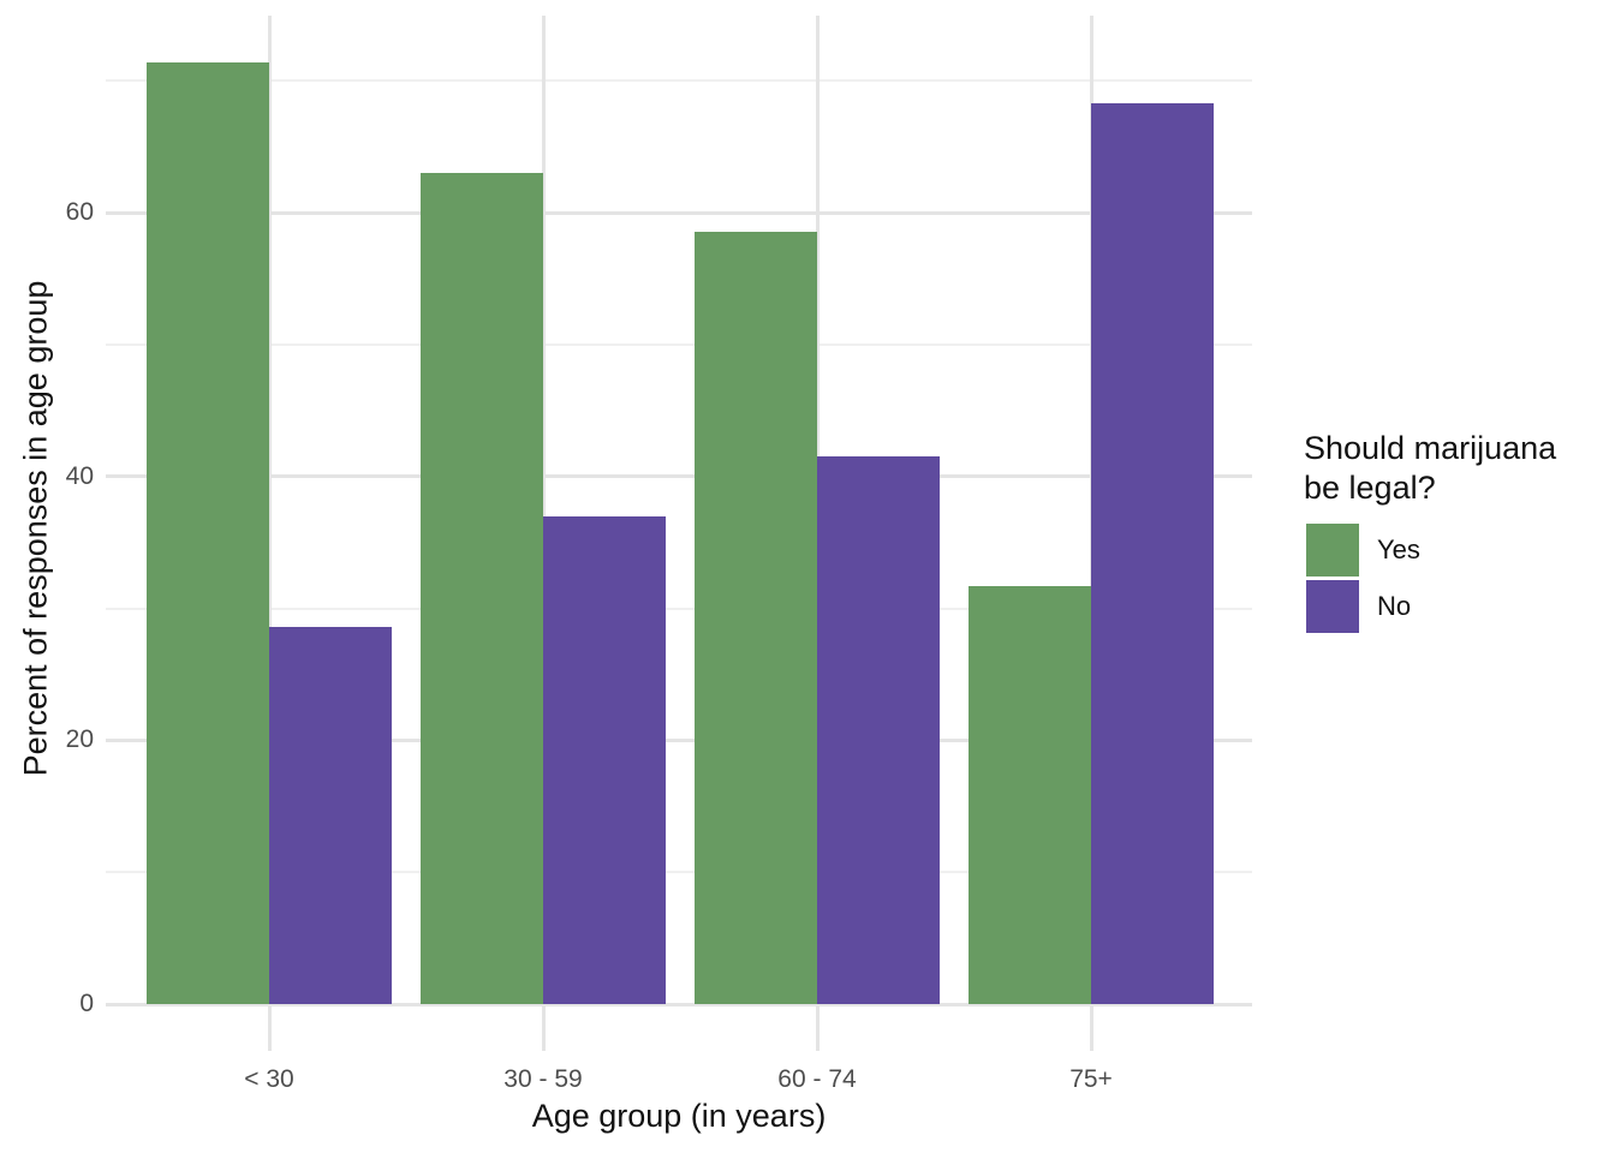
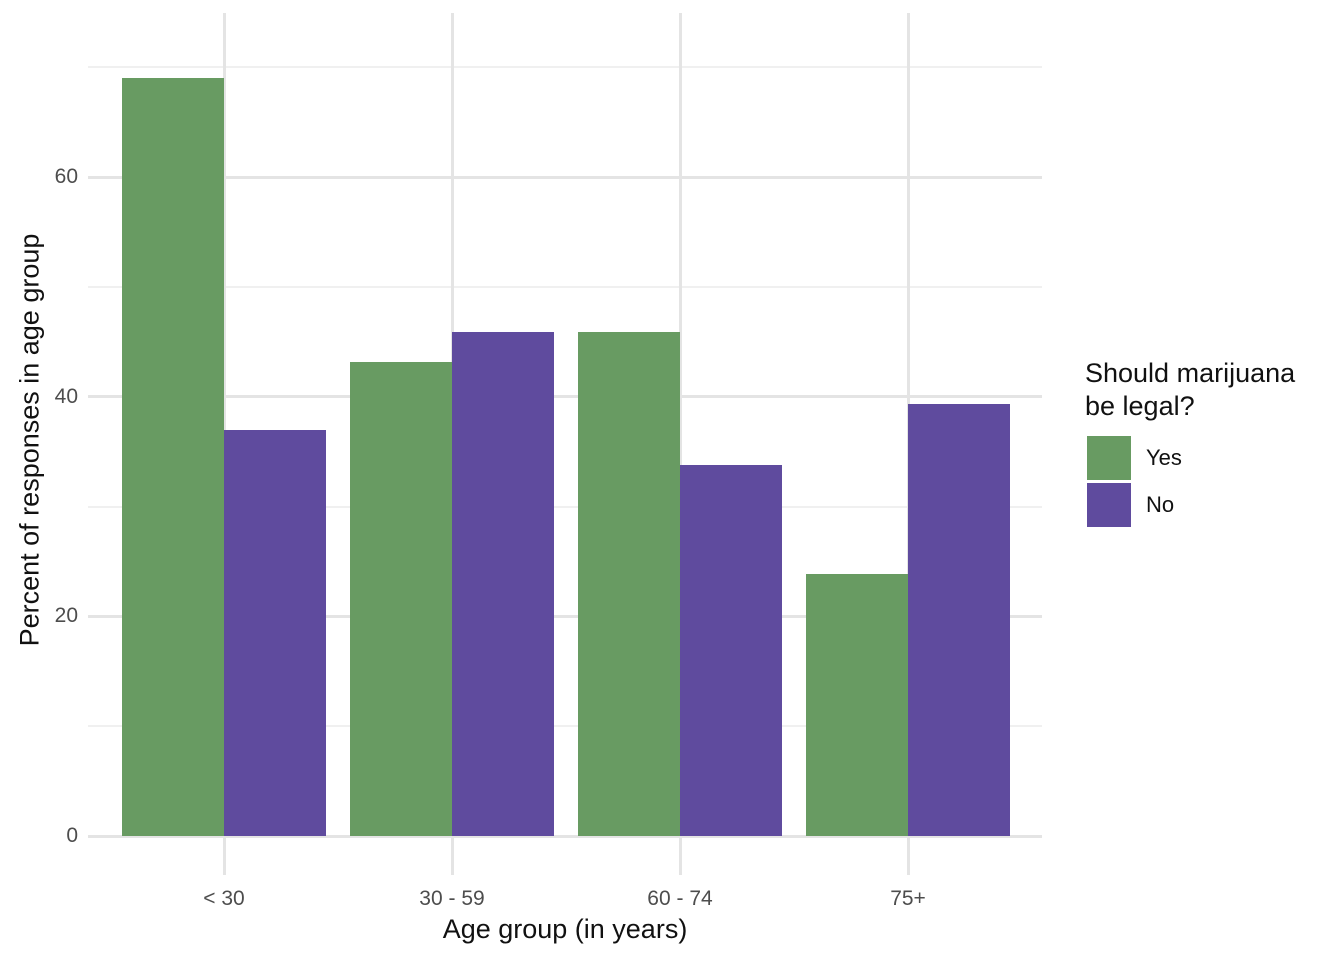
Yes/< 30: 71.4 -> 69.0
No/< 30: 28.6 -> 37.0
Yes/30 - 59: 63.0 -> 43.2
No/30 - 59: 37.0 -> 45.9
Yes/60 - 74: 58.5 -> 45.9
No/60 - 74: 41.5 -> 33.8
Yes/75+: 31.7 -> 23.9
No/75+: 68.3 -> 39.3
